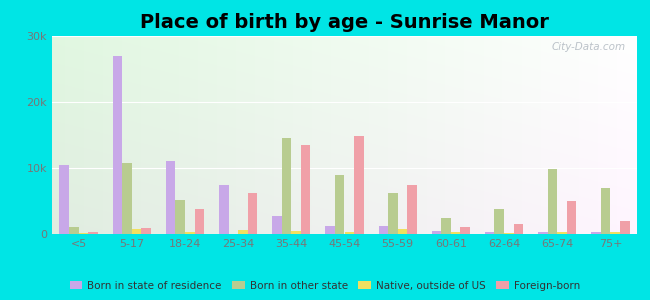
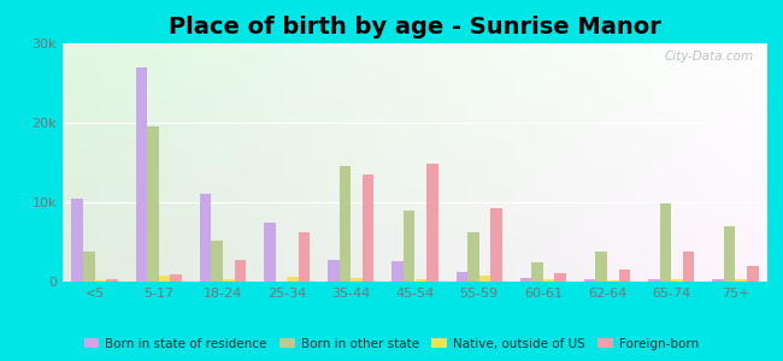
Born in other state/<5: 1.0k -> 3.8k
Born in other state/5-17: 10.8k -> 19.6k
Foreign-born/18-24: 3.8k -> 2.8k
Born in state of residence/45-54: 1.2k -> 2.6k
Foreign-born/55-59: 7.5k -> 9.2k
Foreign-born/65-74: 5.0k -> 3.8k
